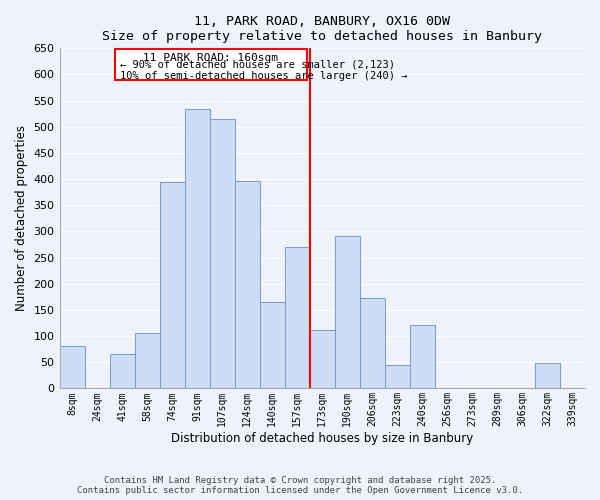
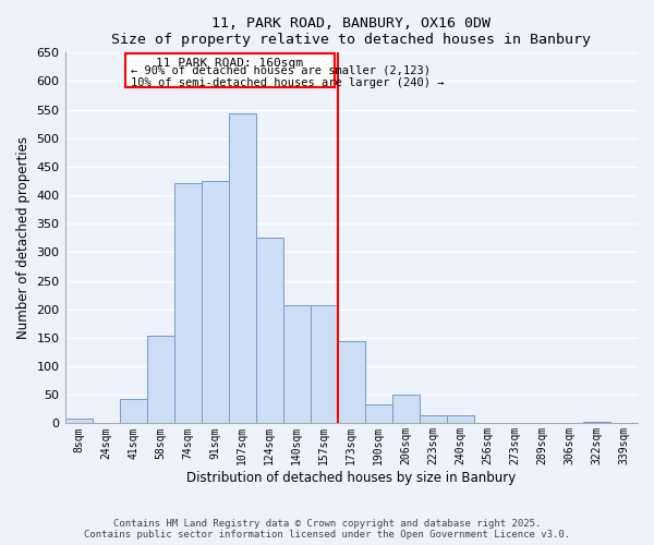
8sqm: 82 -> 8
41sqm: 66 -> 43
58sqm: 106 -> 153
74sqm: 394 -> 422
91sqm: 534 -> 425
107sqm: 514 -> 543
124sqm: 396 -> 325
140sqm: 166 -> 207
157sqm: 270 -> 207
173sqm: 112 -> 144
190sqm: 292 -> 34
206sqm: 172 -> 50
223sqm: 44 -> 14
240sqm: 122 -> 14
322sqm: 48 -> 3
